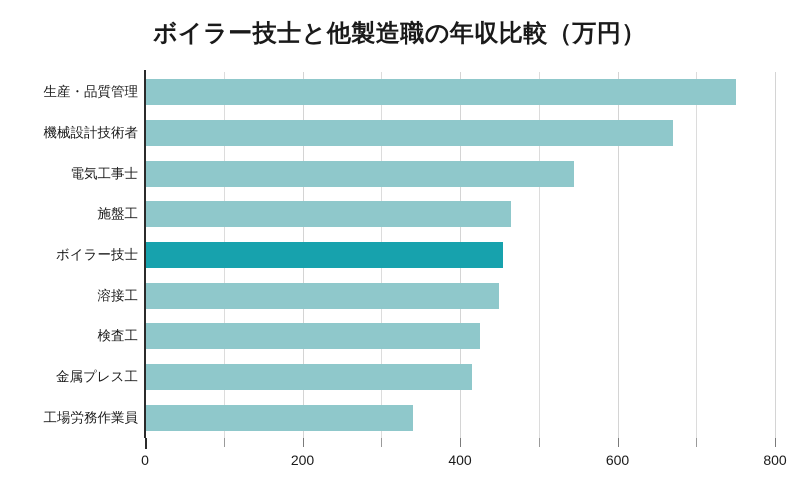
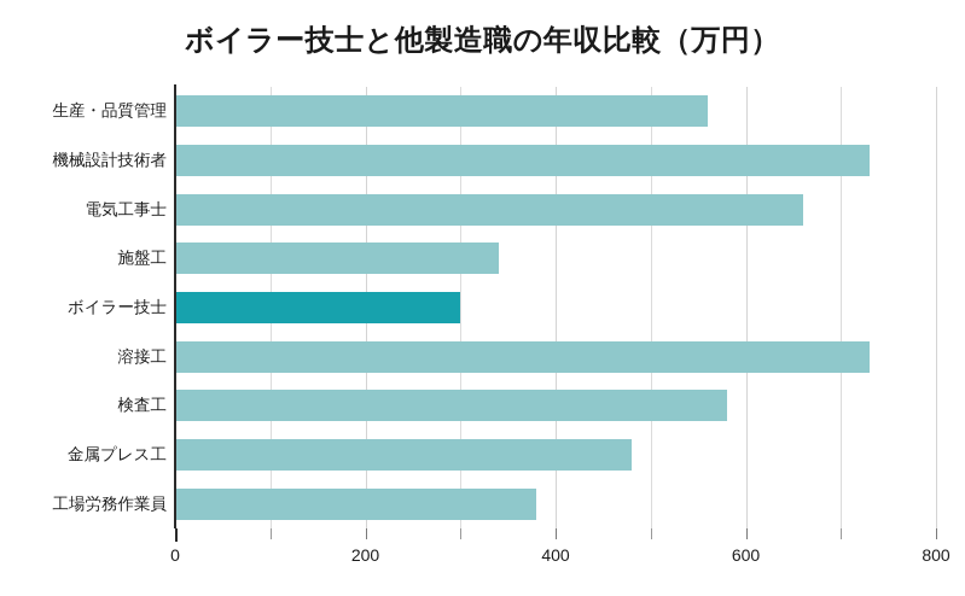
生産・品質管理: 750 -> 560
機械設計技術者: 670 -> 730
電気工事士: 540 -> 660
施盤工: 460 -> 340
ボイラー技士: 460 -> 300
溶接工: 450 -> 730
検査工: 420 -> 580
金属プレス工: 420 -> 480
工場労務作業員: 340 -> 380
